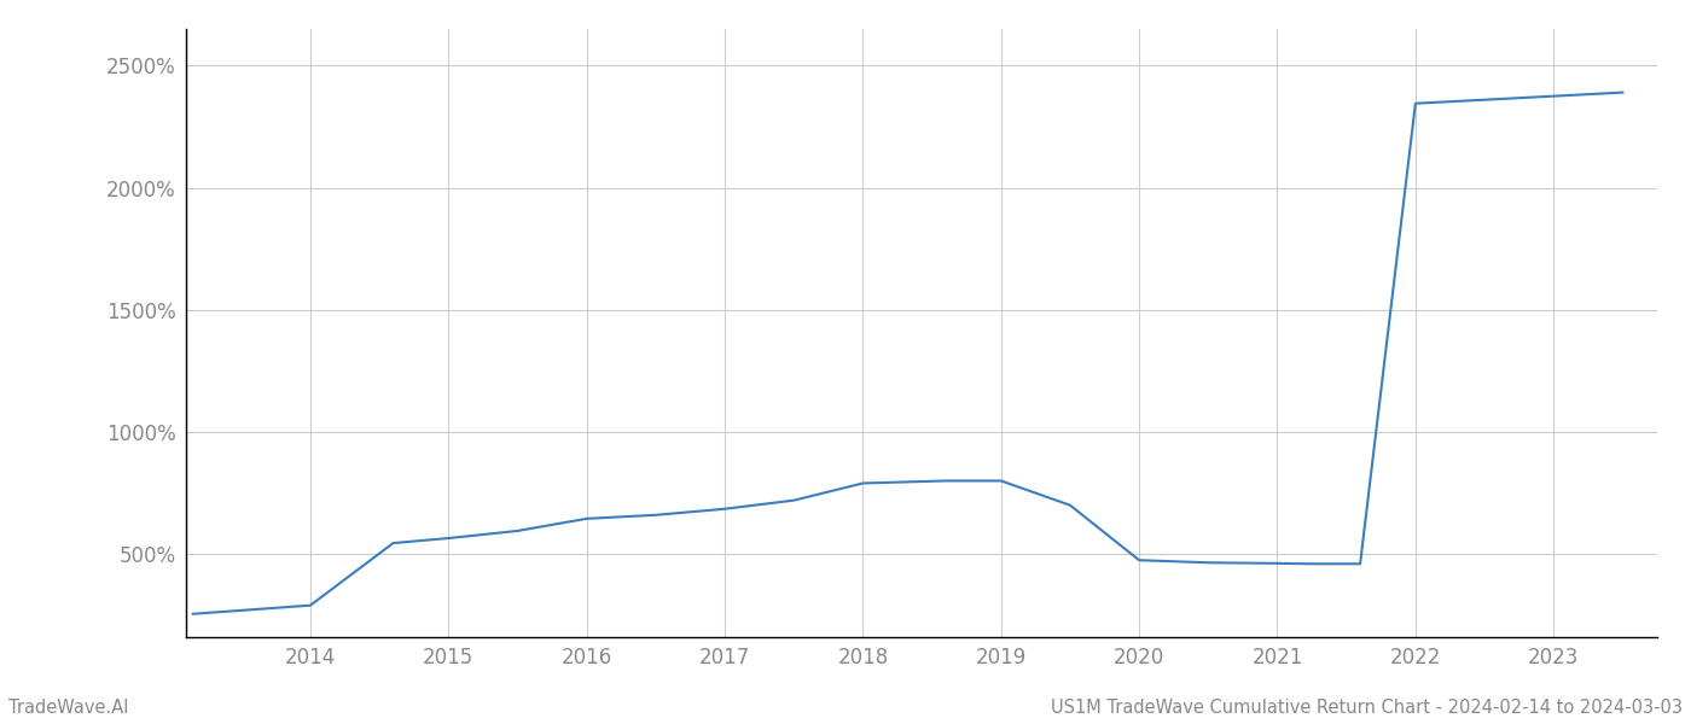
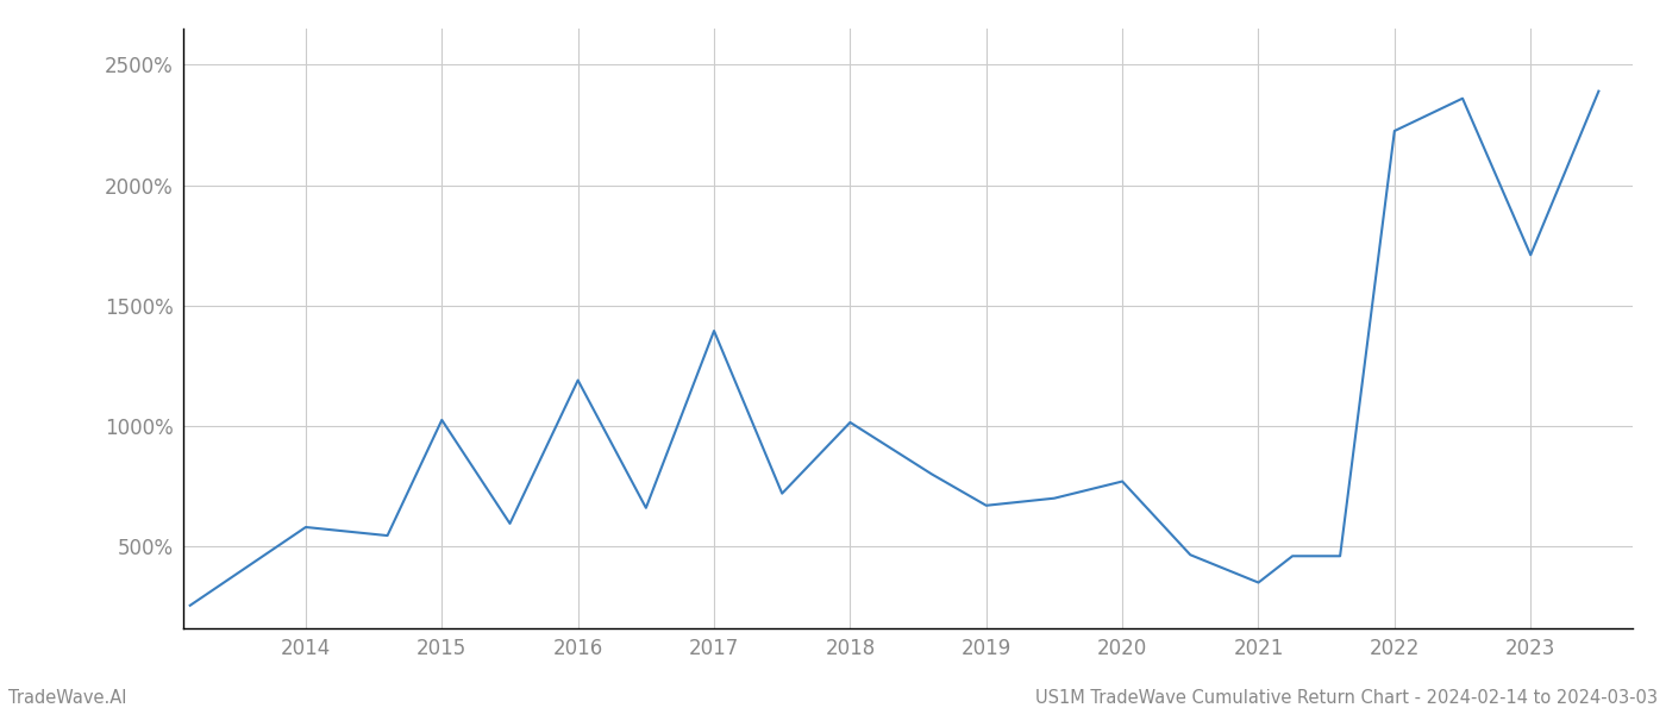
2014: 290% -> 580%
2015: 565% -> 1025%
2016: 645% -> 1190%
2017: 685% -> 1395%
2018: 790% -> 1015%
2019: 800% -> 670%
2020: 475% -> 770%
2021: 462% -> 350%
2022: 2345% -> 2225%
2023: 2375% -> 1710%
